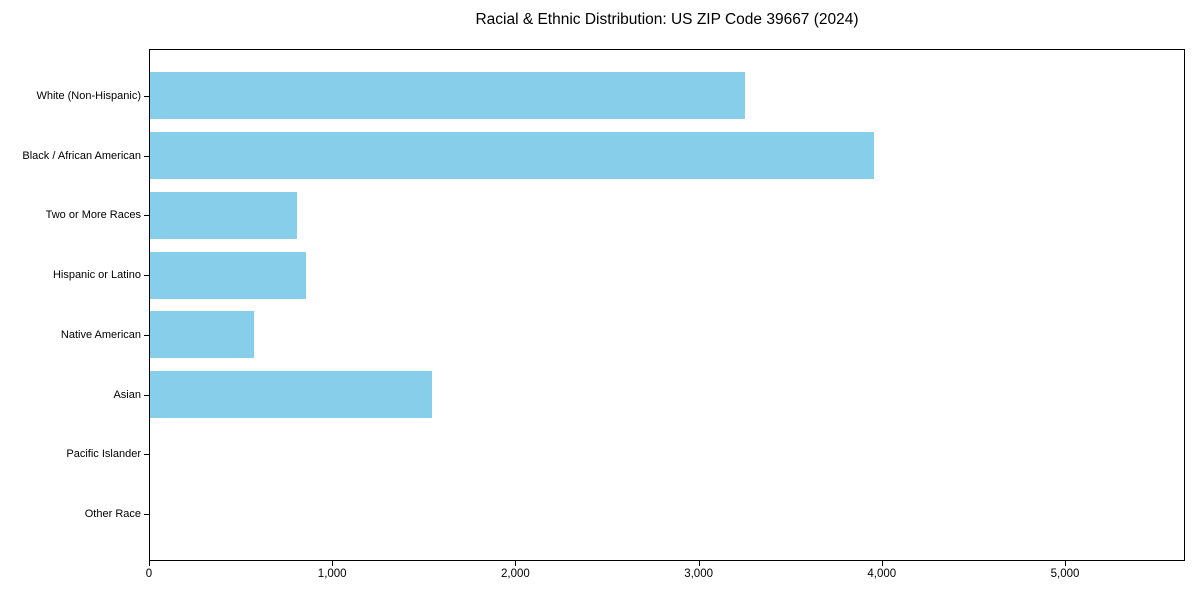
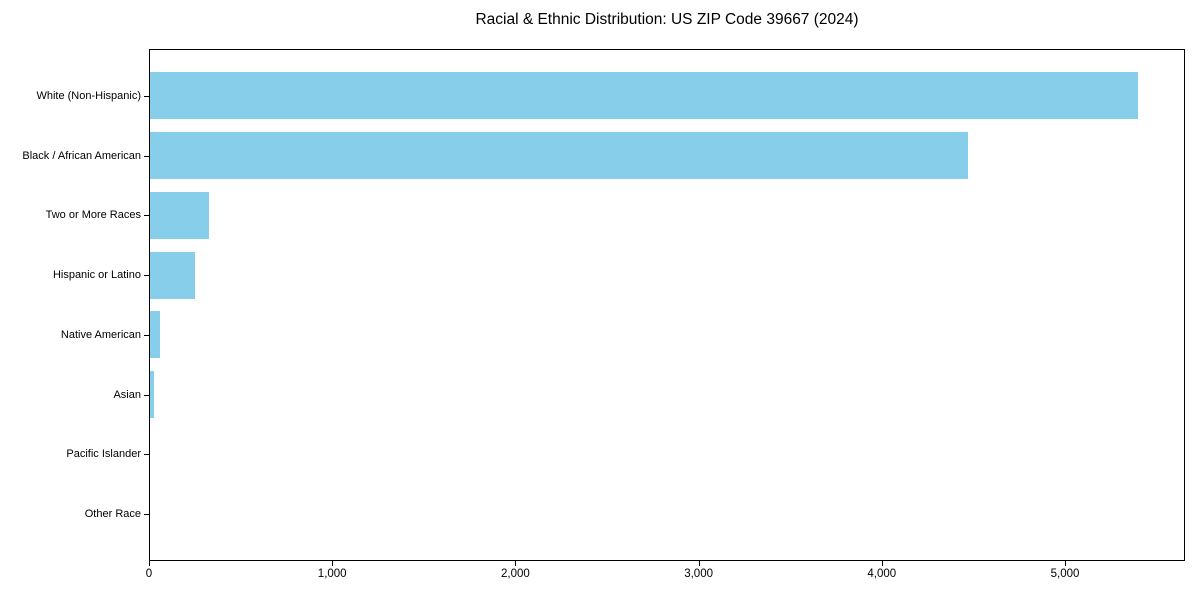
White (Non-Hispanic): 3250 -> 5390
Black / African American: 3950 -> 4460
Two or More Races: 800 -> 320
Hispanic or Latino: 850 -> 250
Native American: 570 -> 60
Asian: 1540 -> 20
